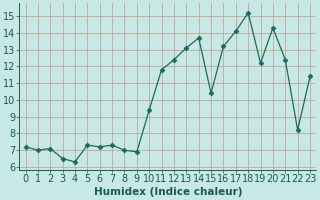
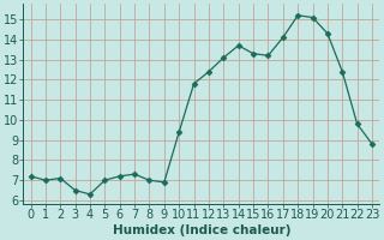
5: 7.3 -> 7.0
15: 10.4 -> 13.3
19: 12.2 -> 15.1
22: 8.2 -> 9.8
23: 11.4 -> 8.8
